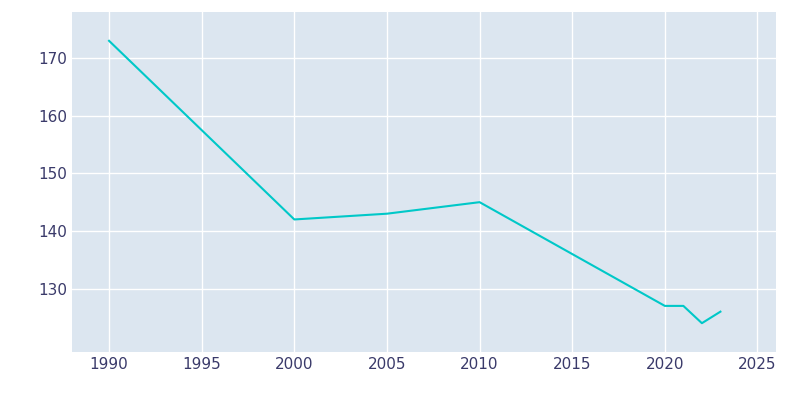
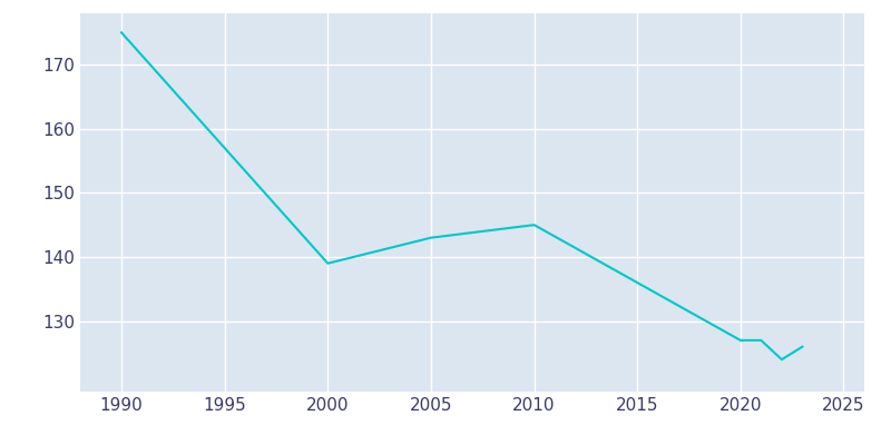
1990: 173 -> 175
2000: 142 -> 139
